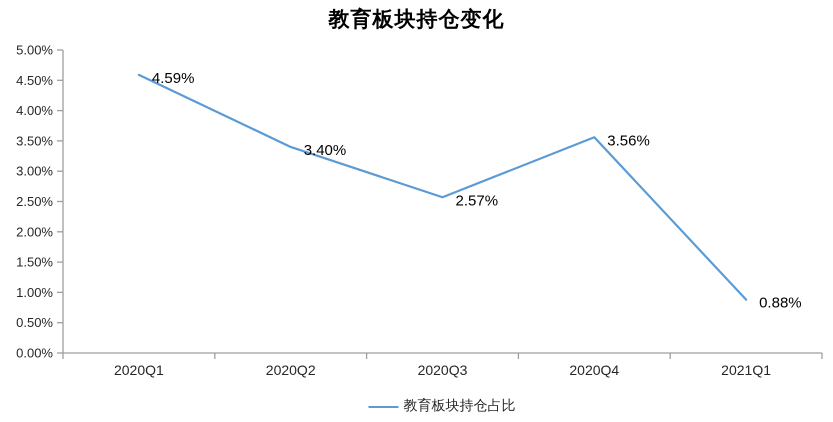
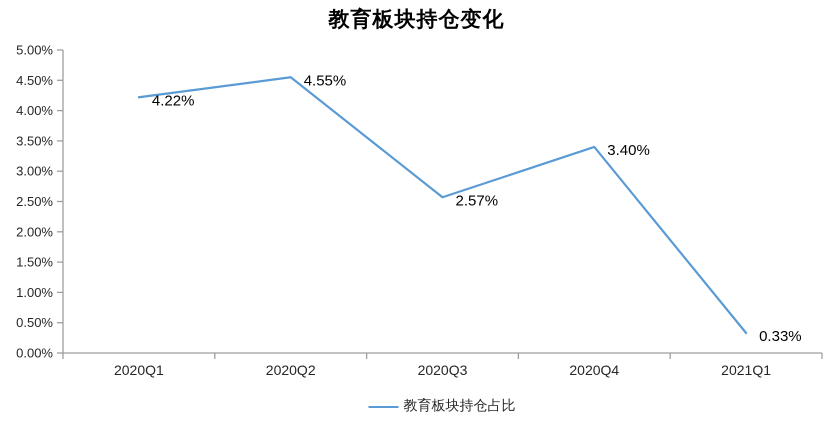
2020Q1: 4.59% -> 4.22%
2020Q2: 3.40% -> 4.55%
2020Q4: 3.56% -> 3.40%
2021Q1: 0.88% -> 0.33%
